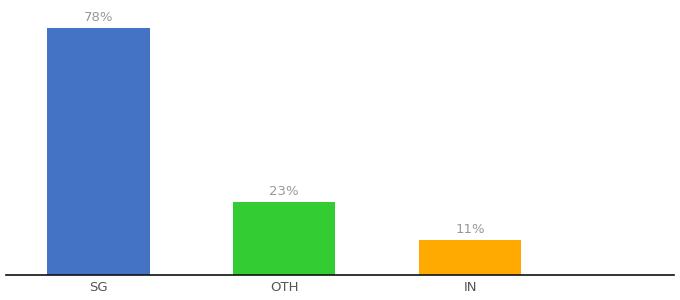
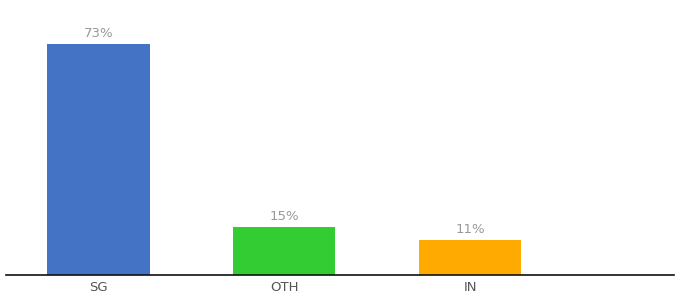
SG: 78% -> 73%
OTH: 23% -> 15%
